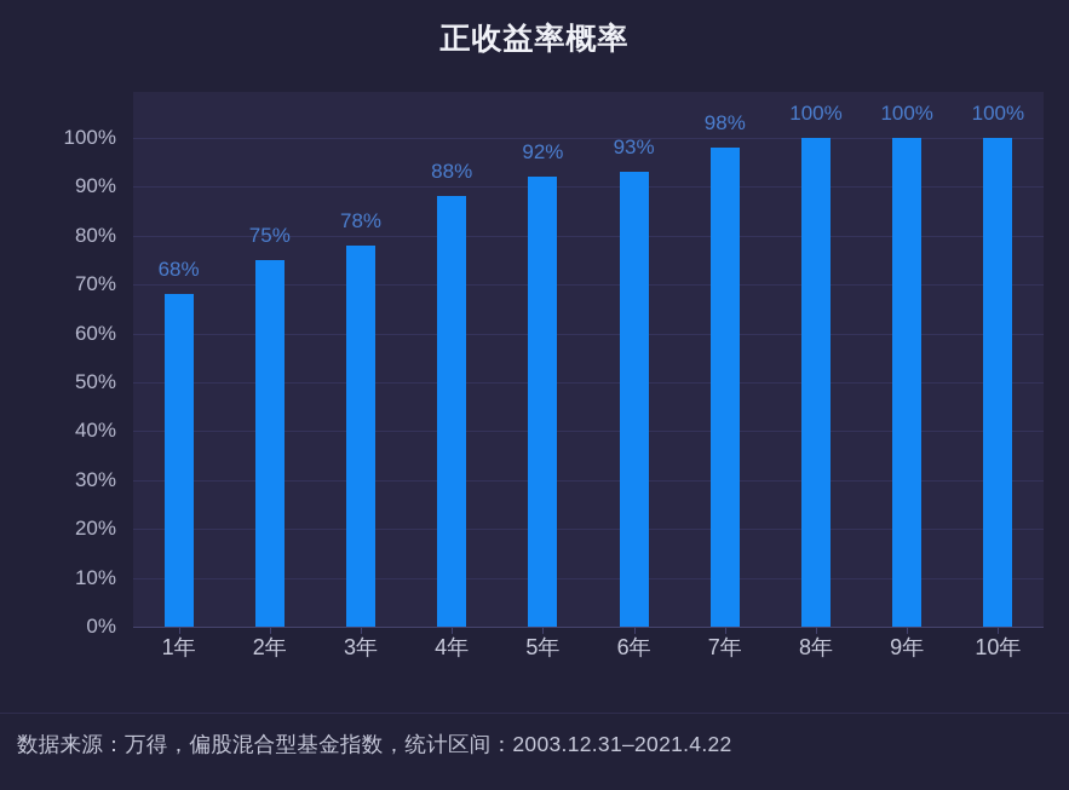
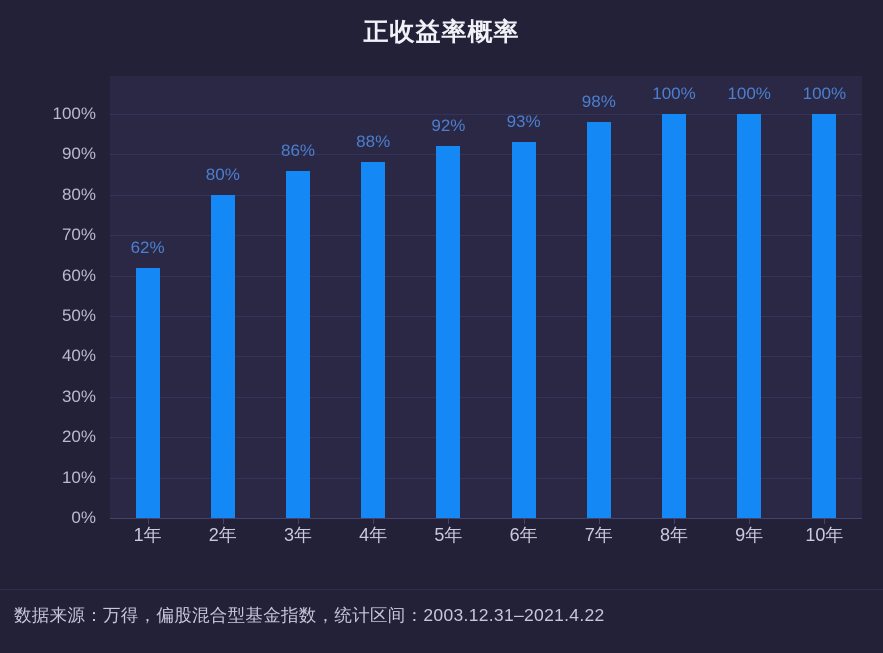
1年: 68% -> 62%
2年: 75% -> 80%
3年: 78% -> 86%
